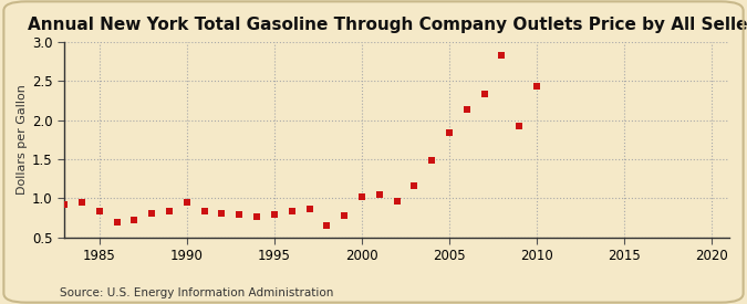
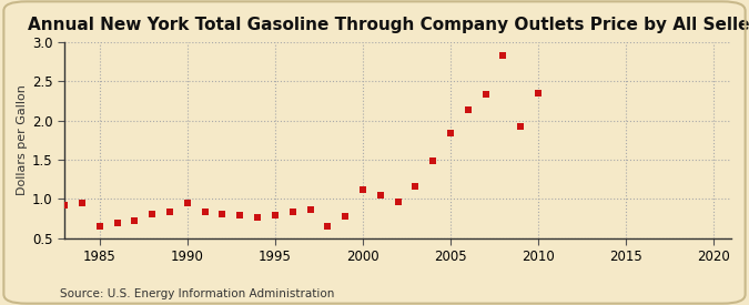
1985: 0.84 -> 0.65
2000: 1.02 -> 1.12
2010: 2.44 -> 2.35
